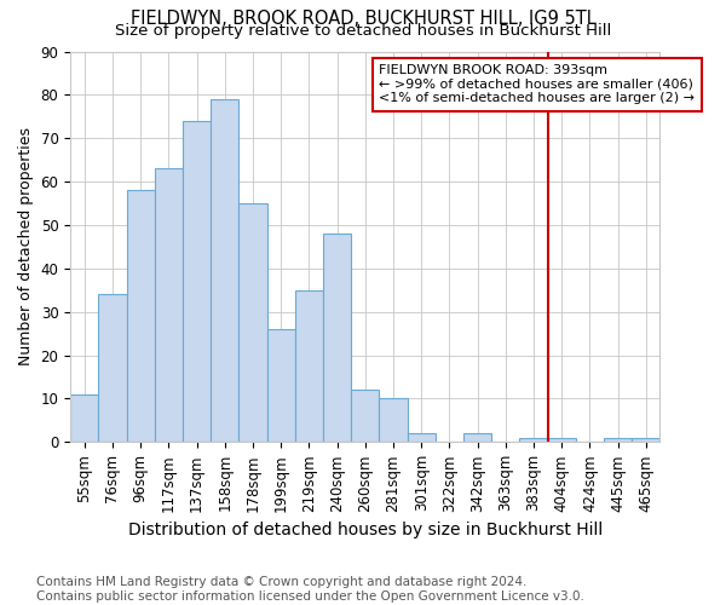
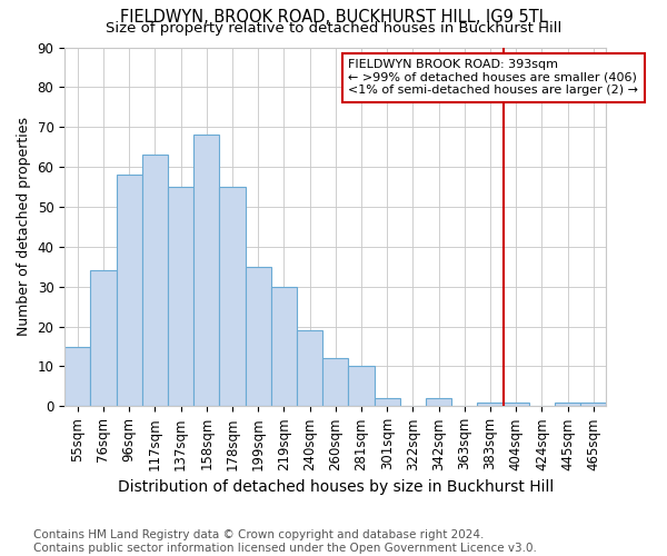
55sqm: 11 -> 15
137sqm: 74 -> 55
158sqm: 79 -> 68
199sqm: 26 -> 35
219sqm: 35 -> 30
240sqm: 48 -> 19
